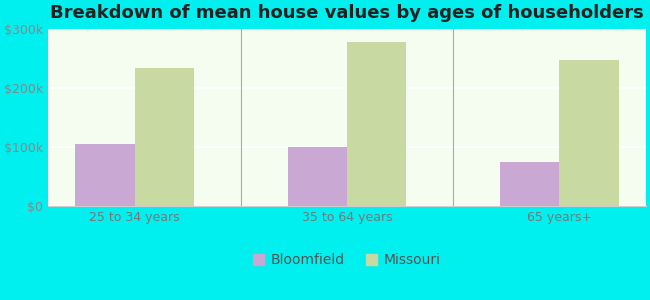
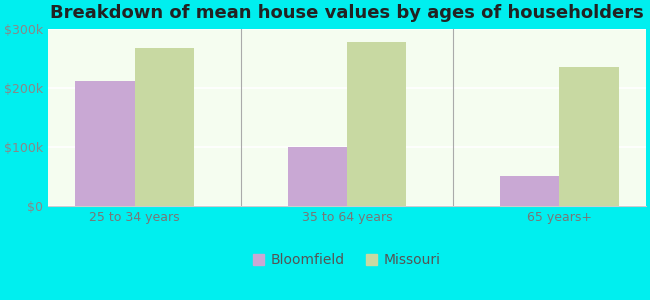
Bloomfield/25 to 34 years: $105k -> $212k
Missouri/25 to 34 years: $235k -> $268k
Bloomfield/65 years+: $75k -> $50k
Missouri/65 years+: $248k -> $236k
